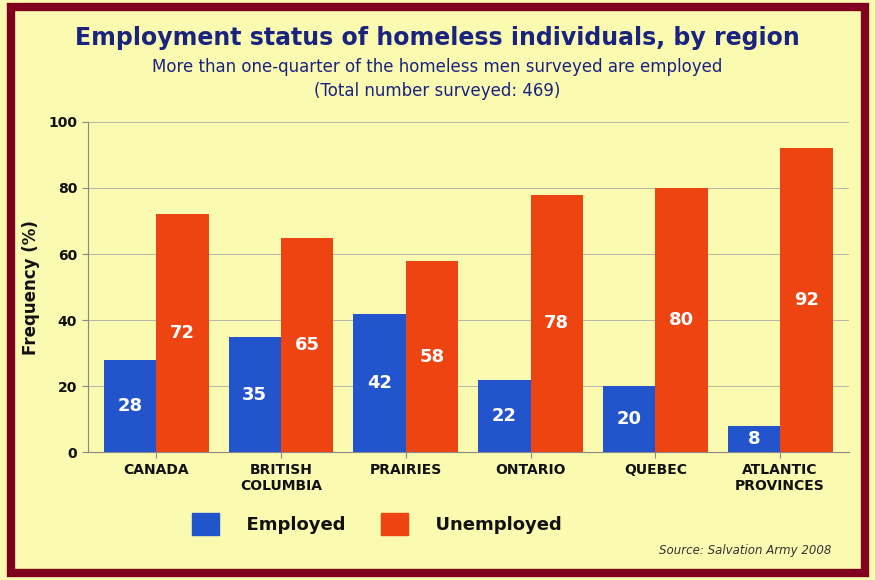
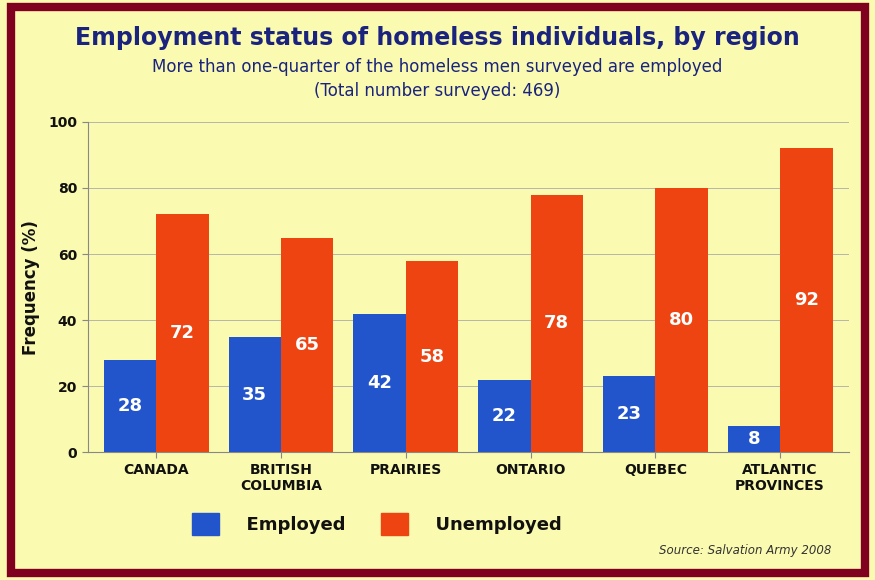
Employed/QUEBEC: 20 -> 23
